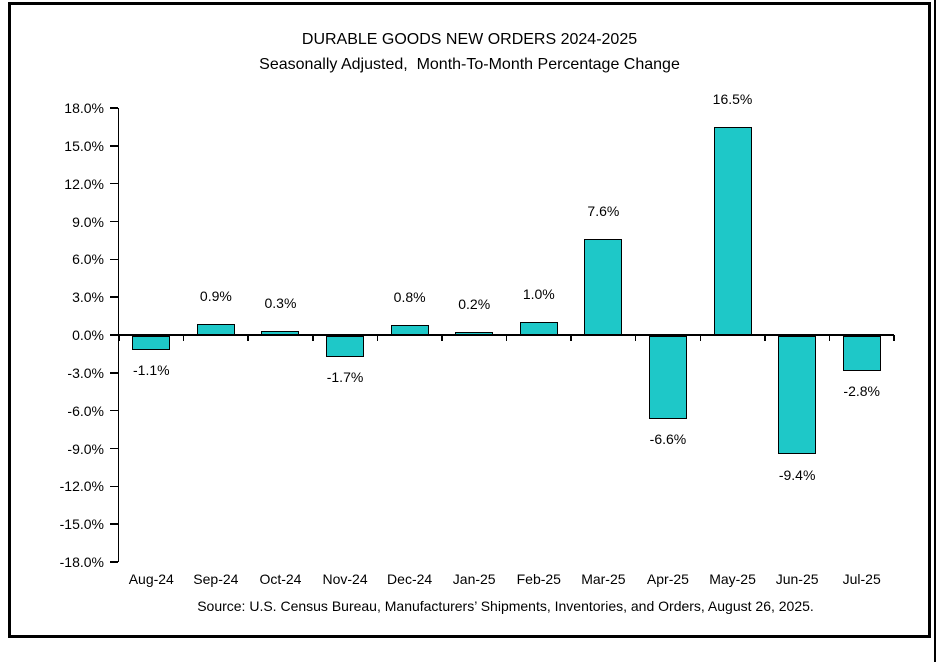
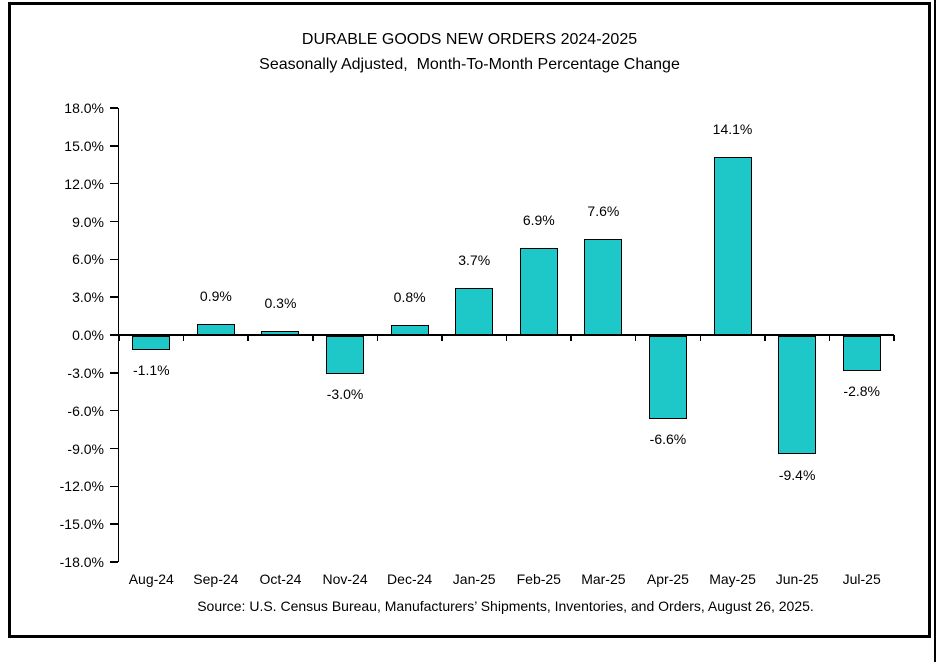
Nov-24: -1.7% -> -3.0%
Jan-25: 0.2% -> 3.7%
Feb-25: 1.0% -> 6.9%
May-25: 16.5% -> 14.1%
